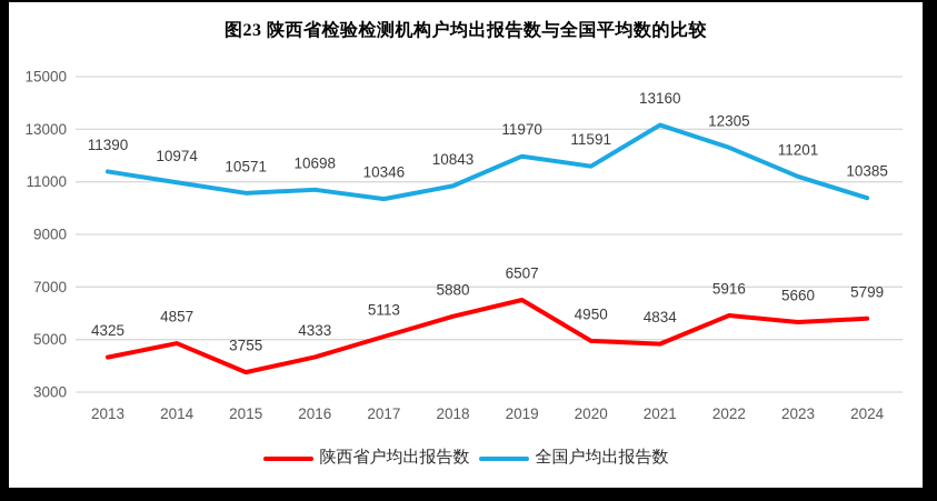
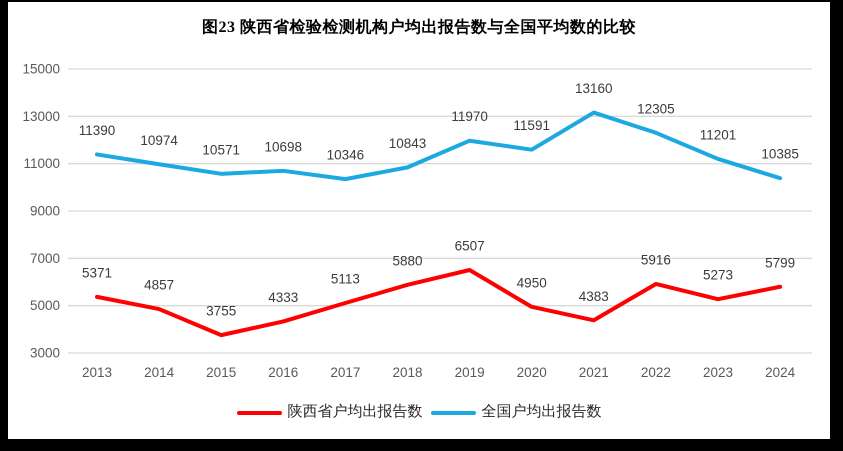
陕西省户均出报告数/2013: 4325 -> 5371
陕西省户均出报告数/2021: 4834 -> 4383
陕西省户均出报告数/2023: 5660 -> 5273
